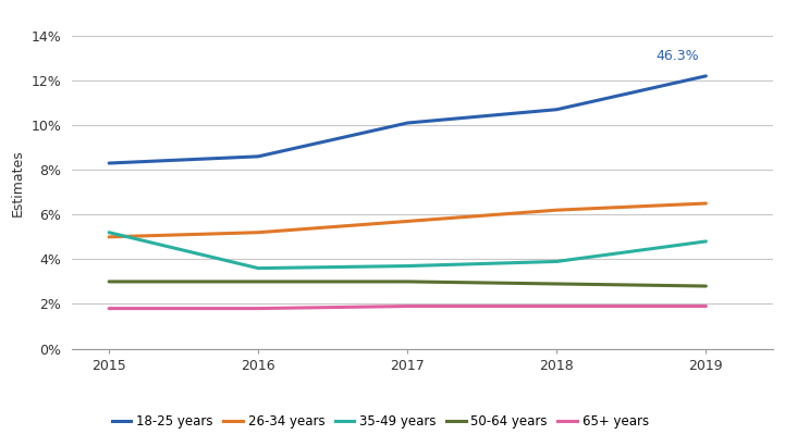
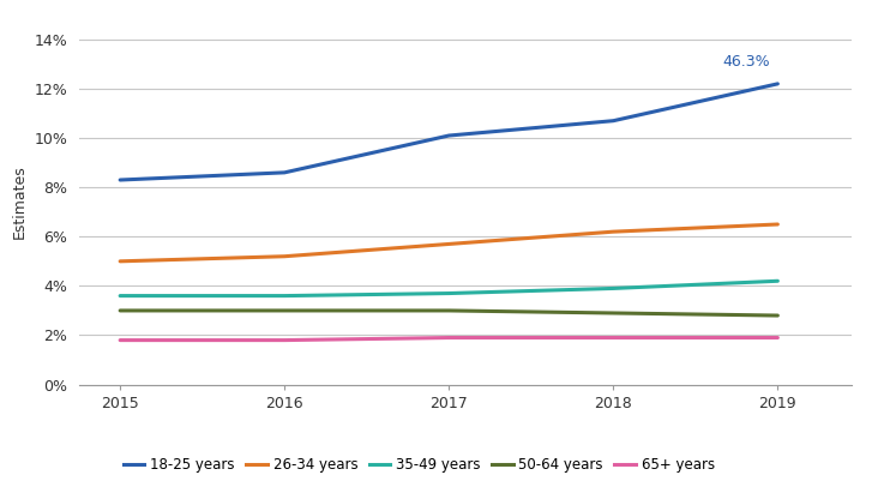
35-49 years/2015: 5.2% -> 3.6%
35-49 years/2019: 4.8% -> 4.2%
